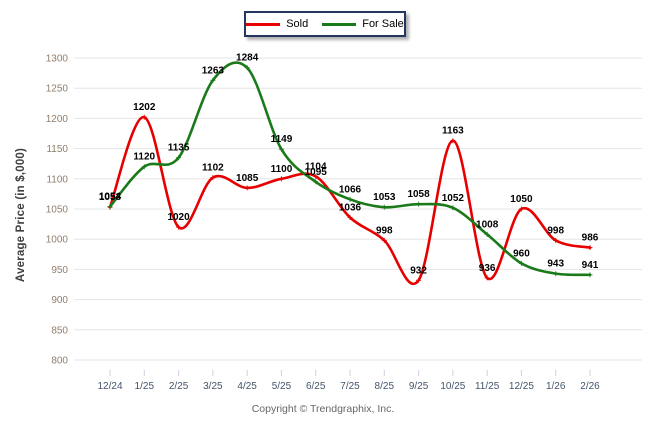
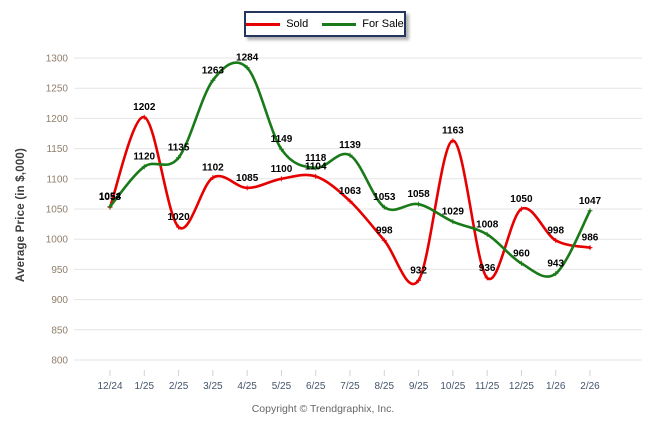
For Sale/6/25: 1095 -> 1118
Sold/7/25: 1036 -> 1063
For Sale/7/25: 1066 -> 1139
For Sale/10/25: 1052 -> 1029
For Sale/2/26: 941 -> 1047
